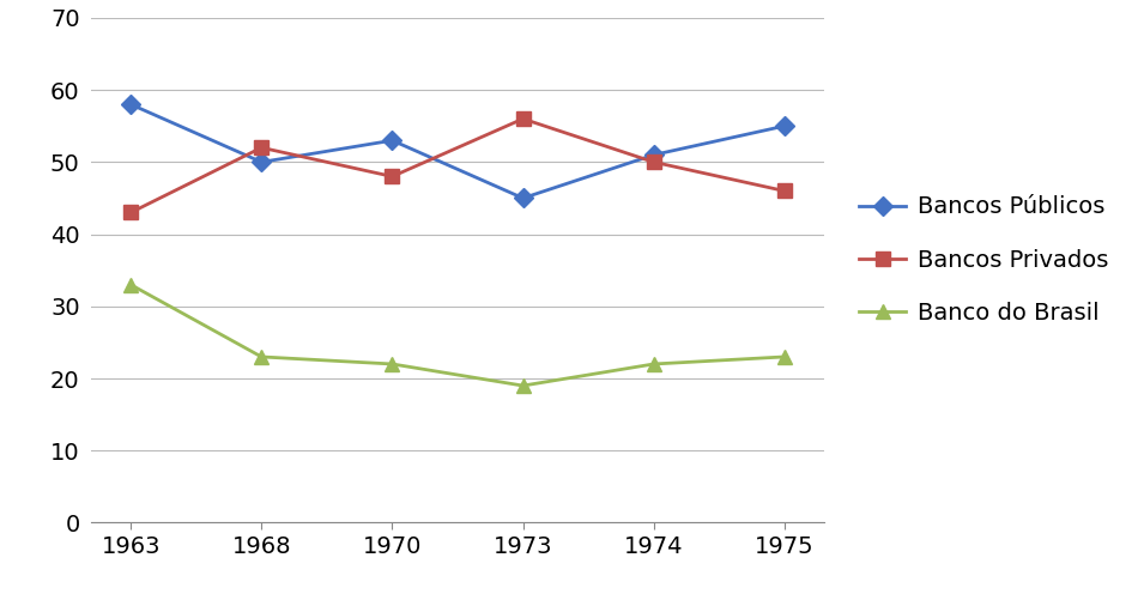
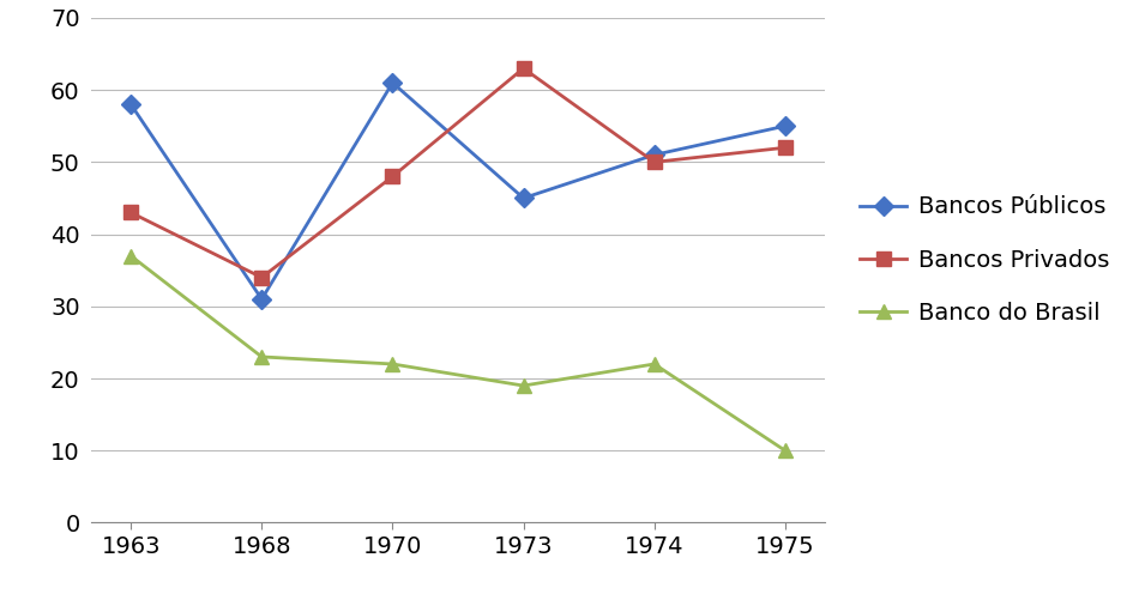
Banco do Brasil/1963: 33 -> 37
Bancos Públicos/1968: 50 -> 31
Bancos Privados/1968: 52 -> 34
Bancos Públicos/1970: 53 -> 61
Bancos Privados/1973: 56 -> 63
Bancos Privados/1975: 46 -> 52
Banco do Brasil/1975: 23 -> 10
